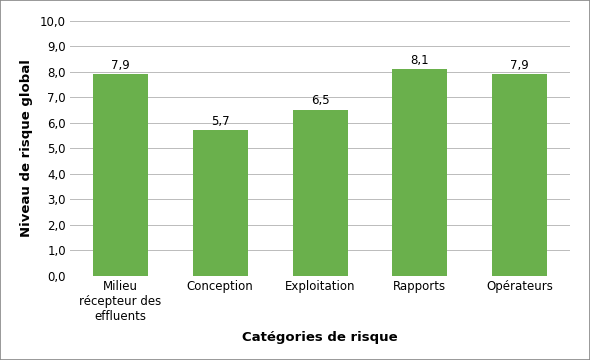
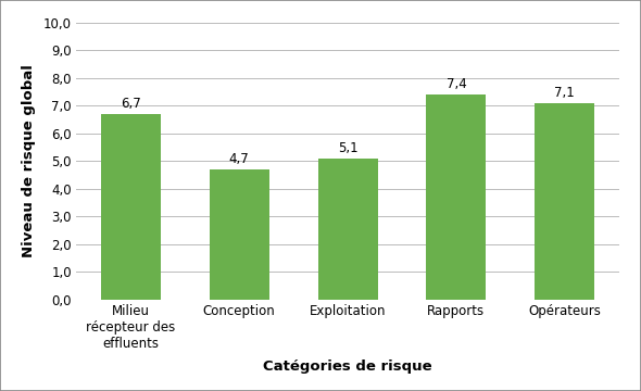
Milieu récepteur des effluents: 7,9 -> 6,7
Conception: 5,7 -> 4,7
Exploitation: 6,5 -> 5,1
Rapports: 8,1 -> 7,4
Opérateurs: 7,9 -> 7,1
